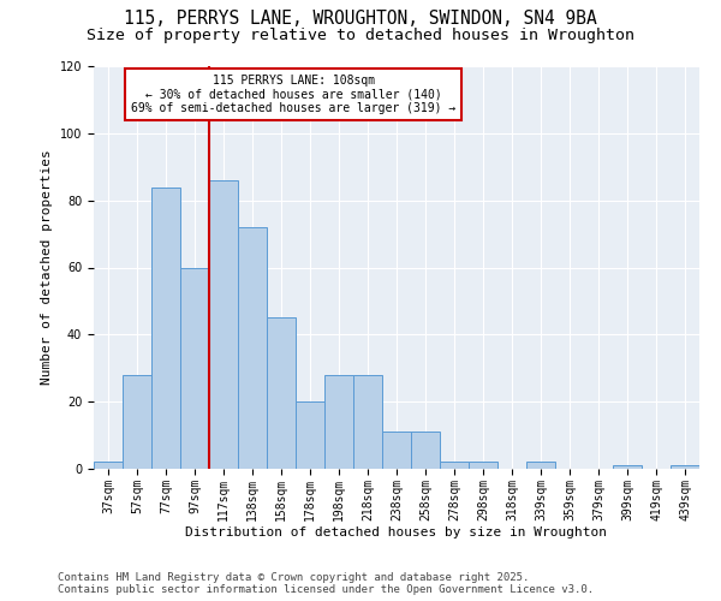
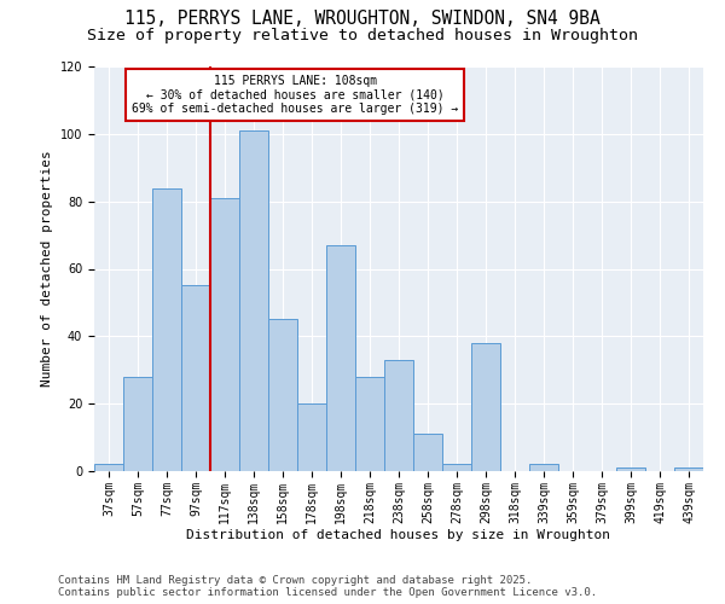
97sqm: 60 -> 55
117sqm: 86 -> 81
138sqm: 72 -> 101
198sqm: 28 -> 67
238sqm: 11 -> 33
298sqm: 2 -> 38
